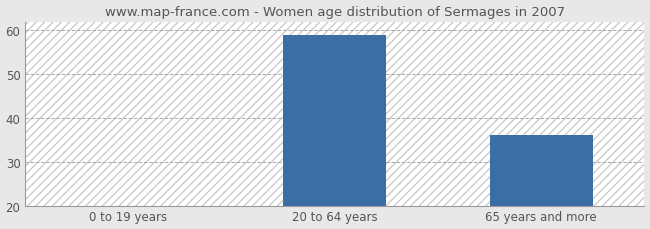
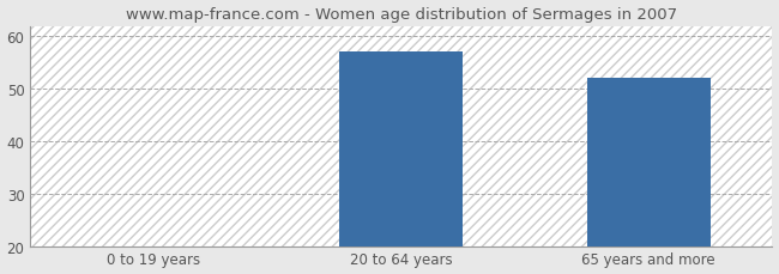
20 to 64 years: 59 -> 57
65 years and more: 36 -> 52
